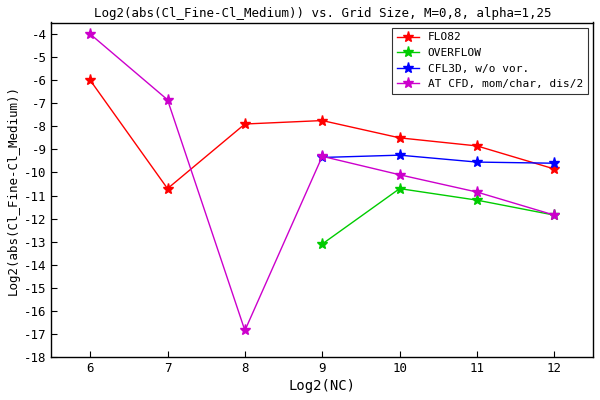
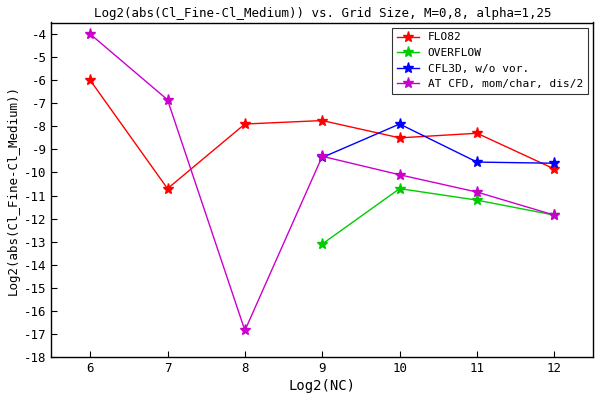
CFL3D, w/o vor./10: -9.25 -> -7.90
FLO82/11: -8.85 -> -8.30
